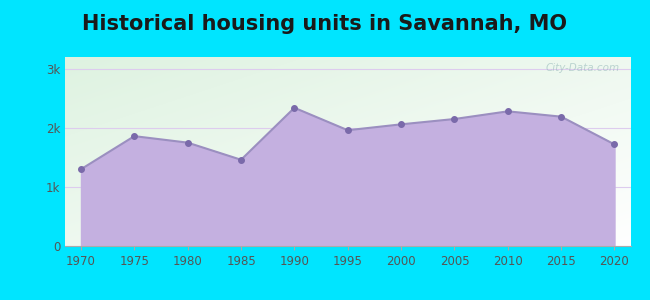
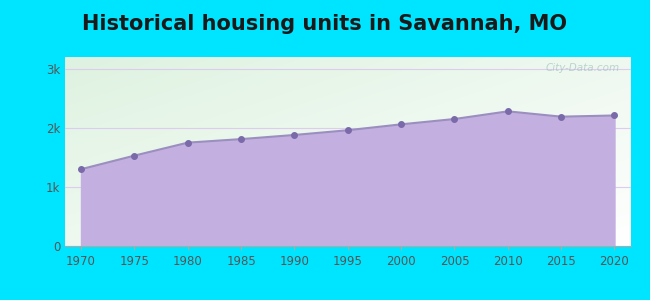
1975: 1.86k -> 1.53k
1985: 1.46k -> 1.81k
1990: 2.34k -> 1.88k
2020: 1.72k -> 2.21k
